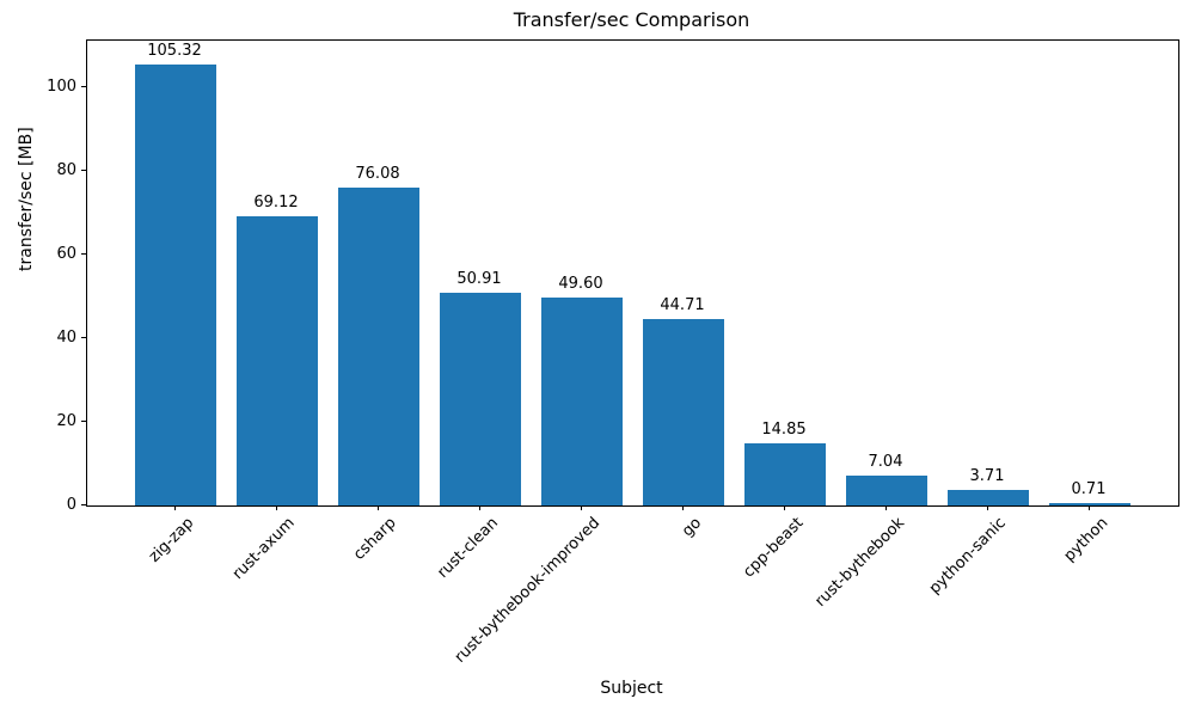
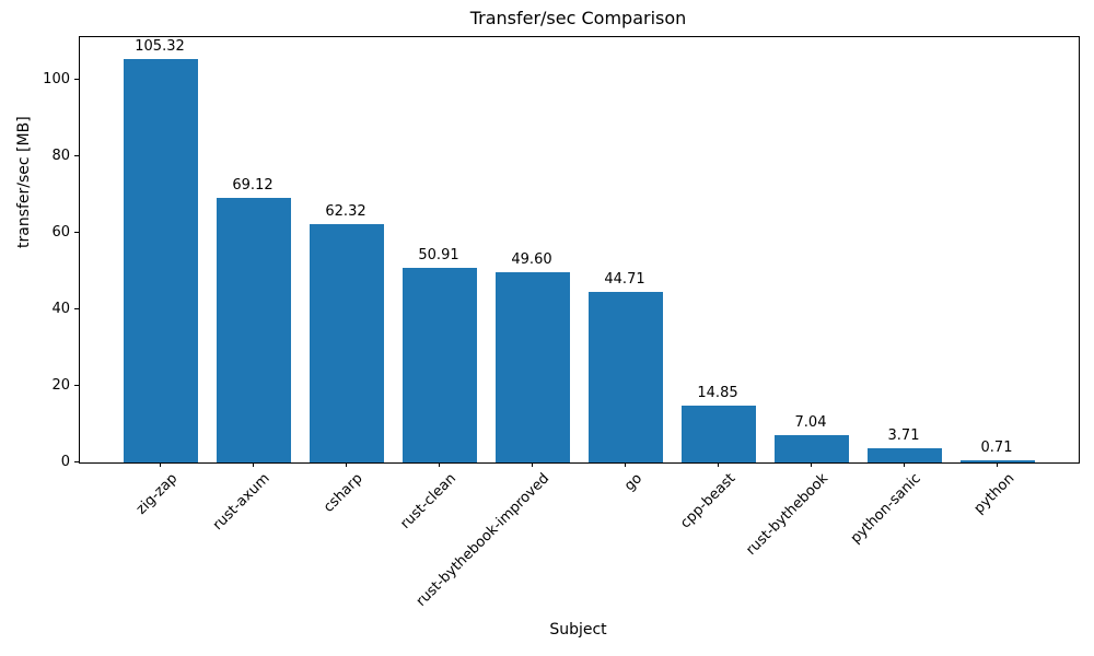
csharp: 76.08 -> 62.32
